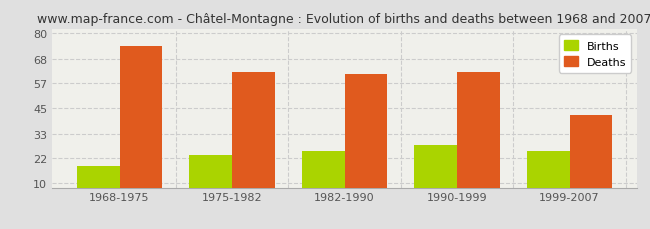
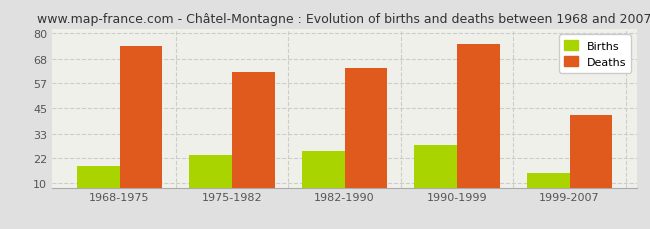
Deaths/1982-1990: 61 -> 64
Deaths/1990-1999: 62 -> 75
Births/1999-2007: 25 -> 15
